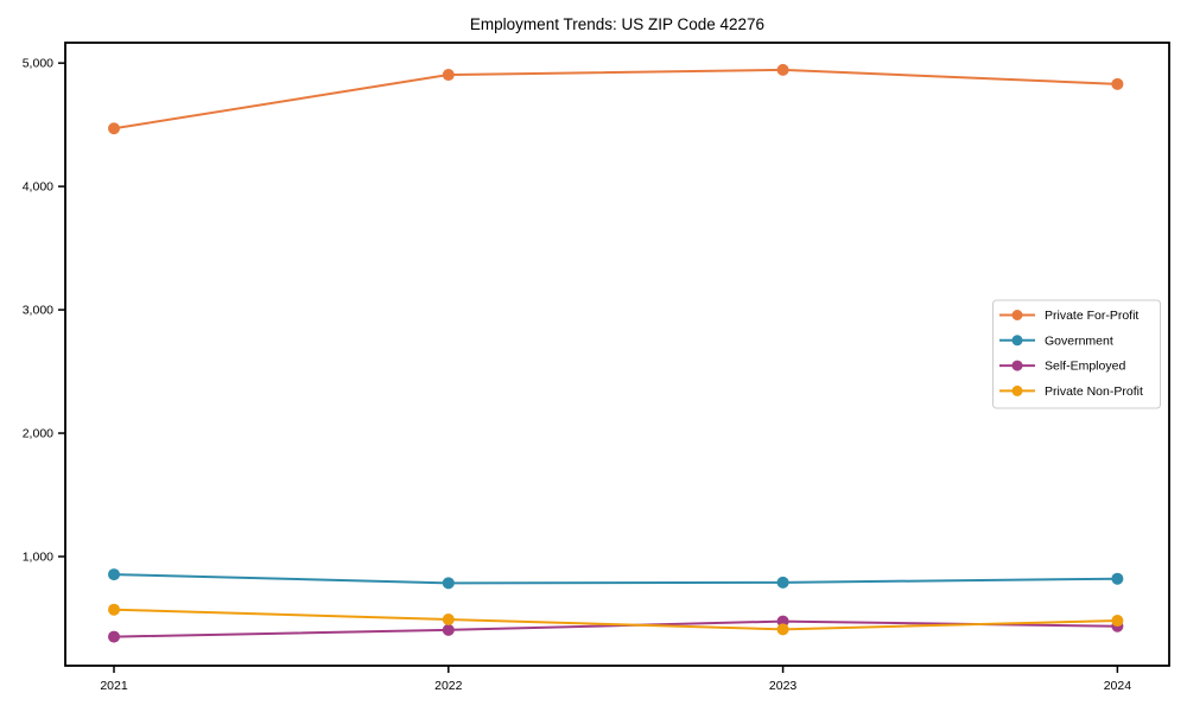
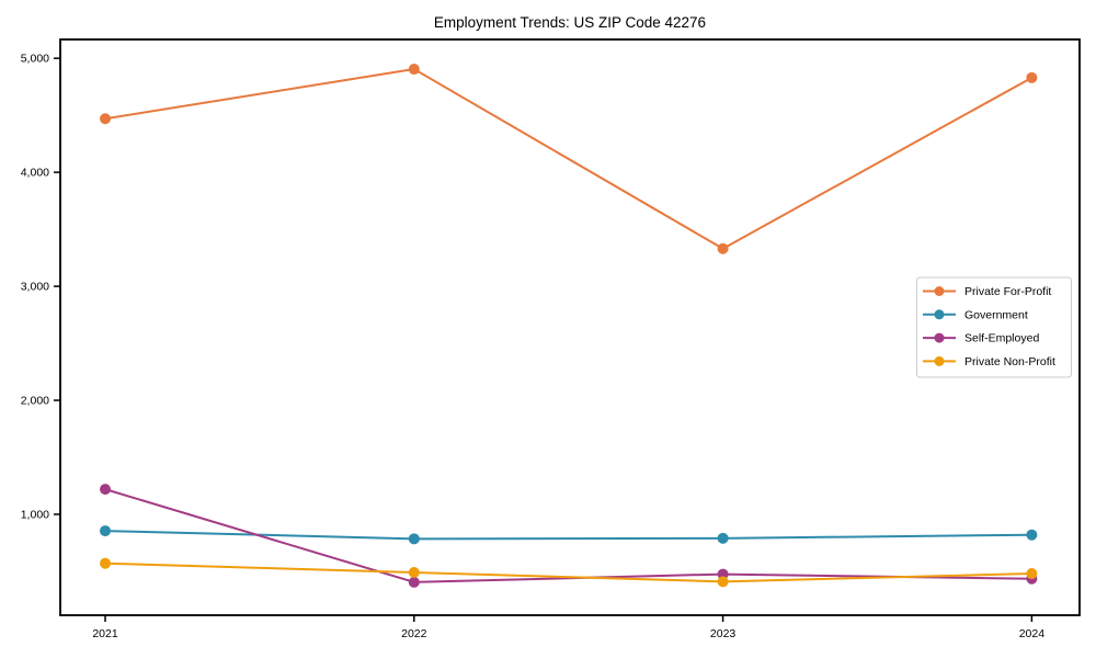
Self-Employed/2021: 350 -> 1220
Private For-Profit/2023: 4940 -> 3330
